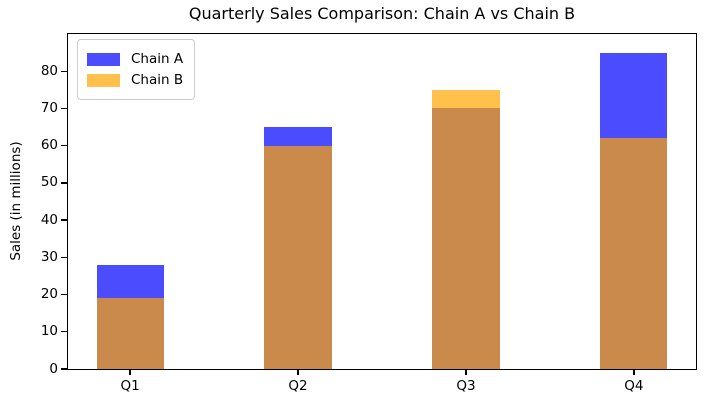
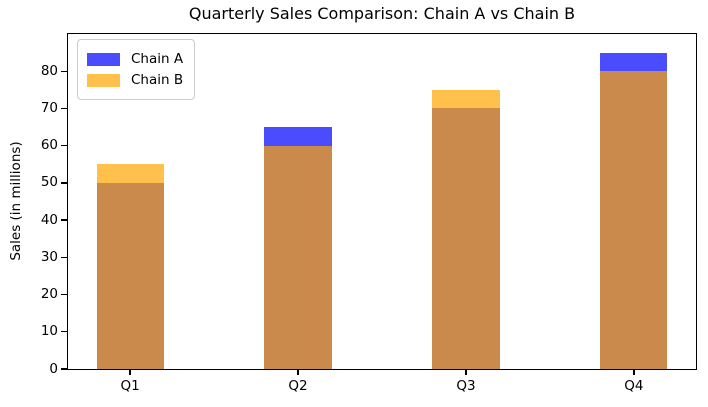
Chain A/Q1: 28 -> 50
Chain B/Q1: 19 -> 55
Chain B/Q4: 62 -> 80
